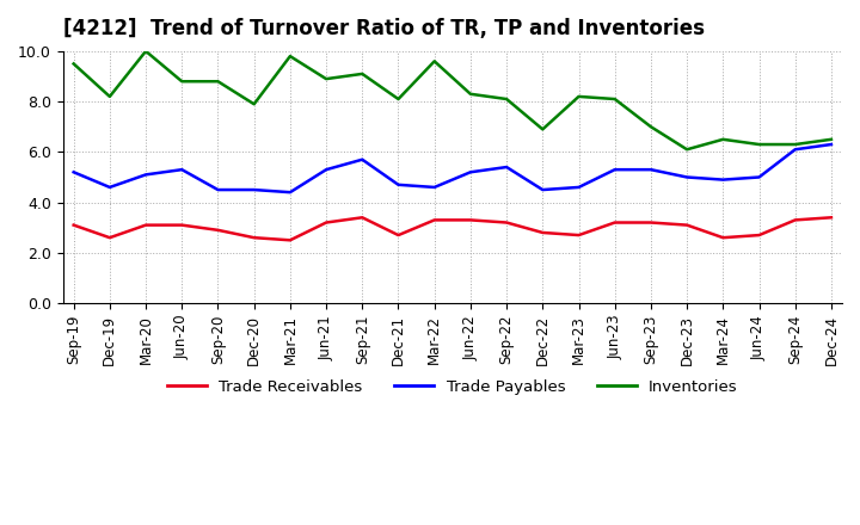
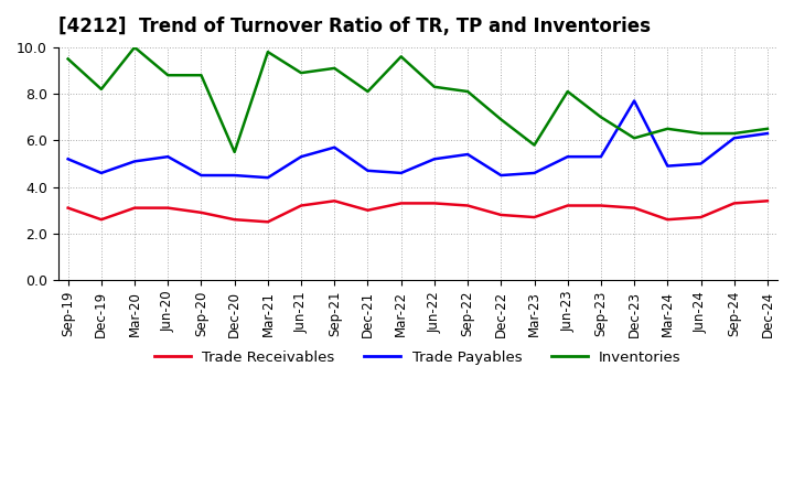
Inventories/Dec-20: 7.9 -> 5.5
Trade Receivables/Dec-21: 2.7 -> 3.0
Inventories/Mar-23: 8.2 -> 5.8
Trade Payables/Dec-23: 5.0 -> 7.7
